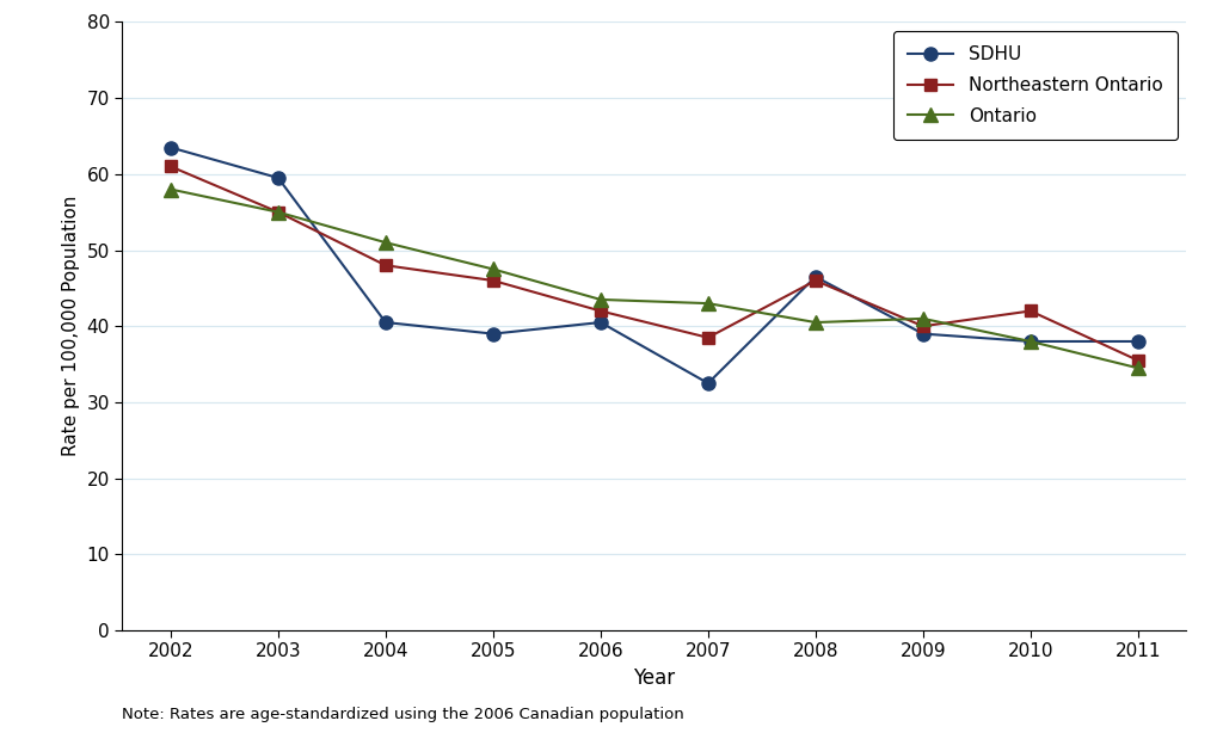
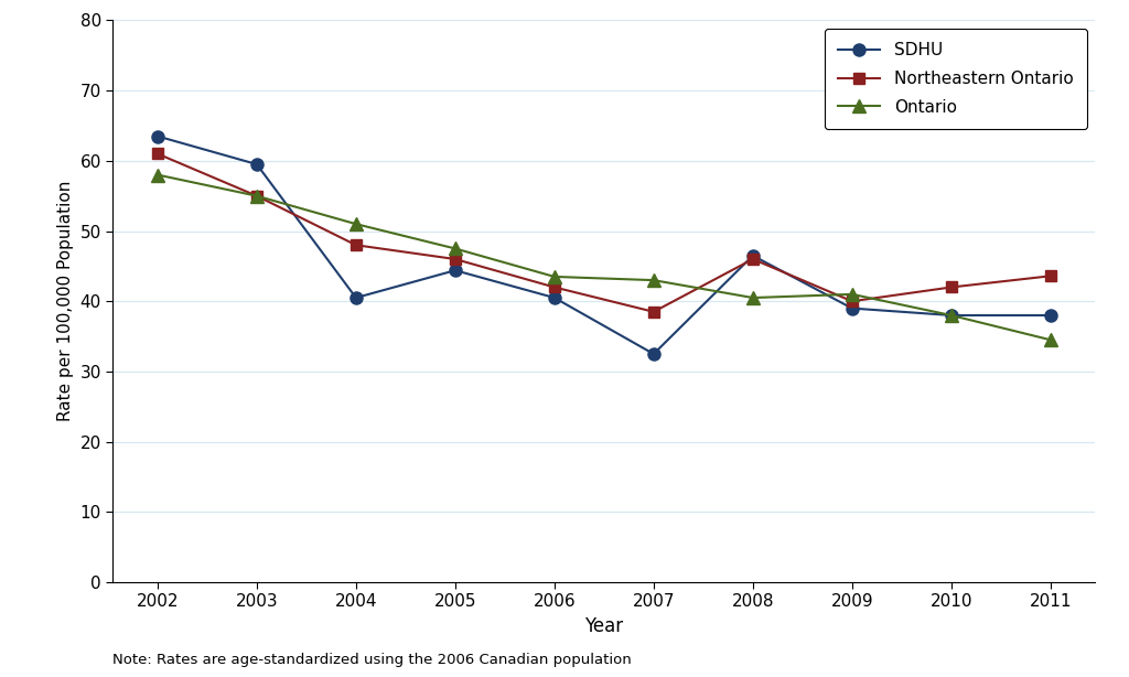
SDHU/2005: 39.0 -> 44.4
Northeastern Ontario/2011: 35.5 -> 43.6
